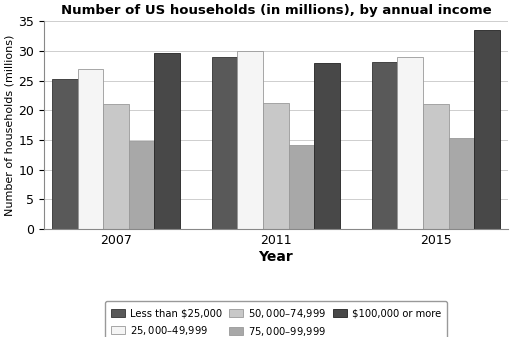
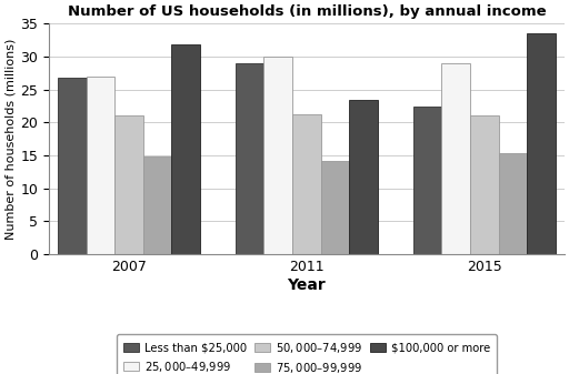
Less than $25,000/2007: 25.2 -> 26.8
$100,000 or more/2007: 29.7 -> 31.8
$100,000 or more/2011: 28.0 -> 23.4
Less than $25,000/2015: 28.1 -> 22.4
